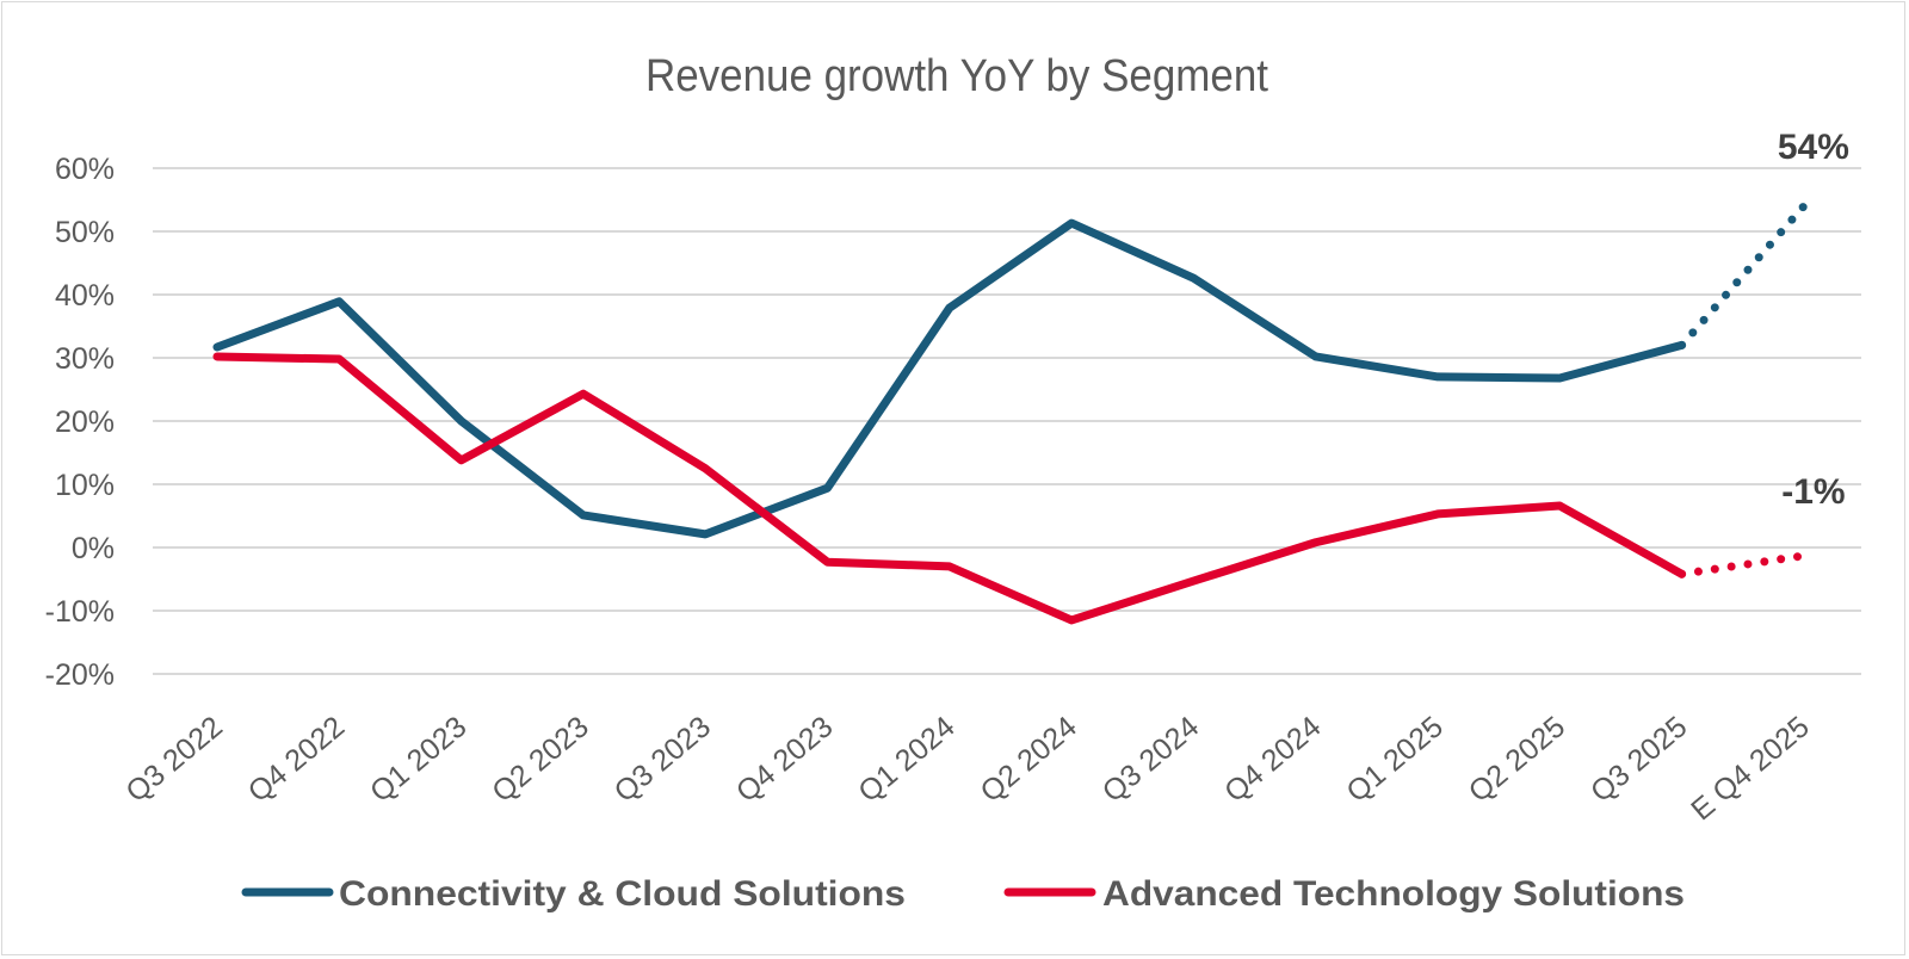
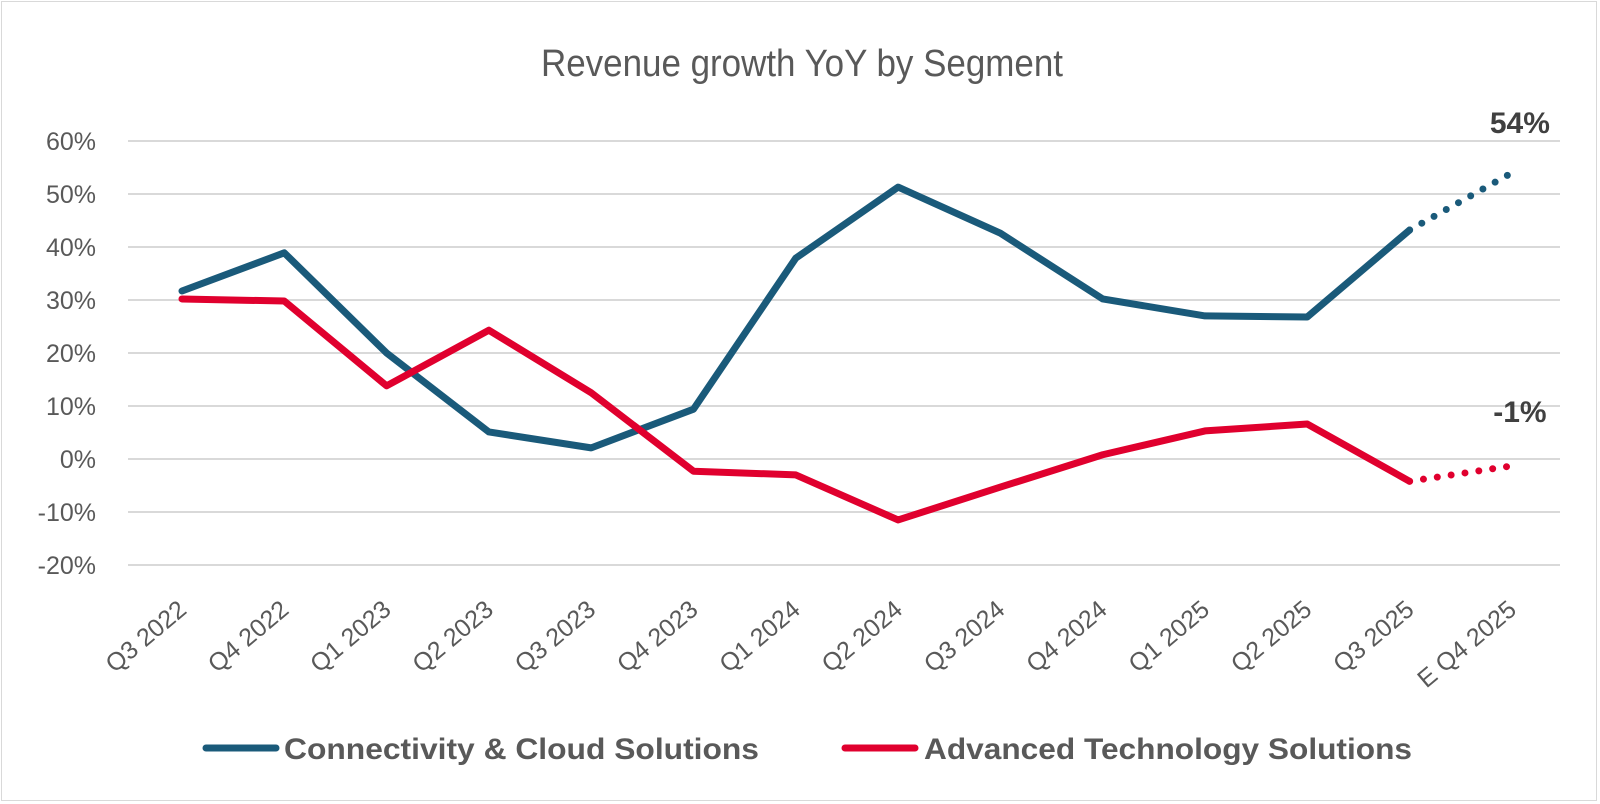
Connectivity & Cloud Solutions/Q3 2025: 32% -> 43%
